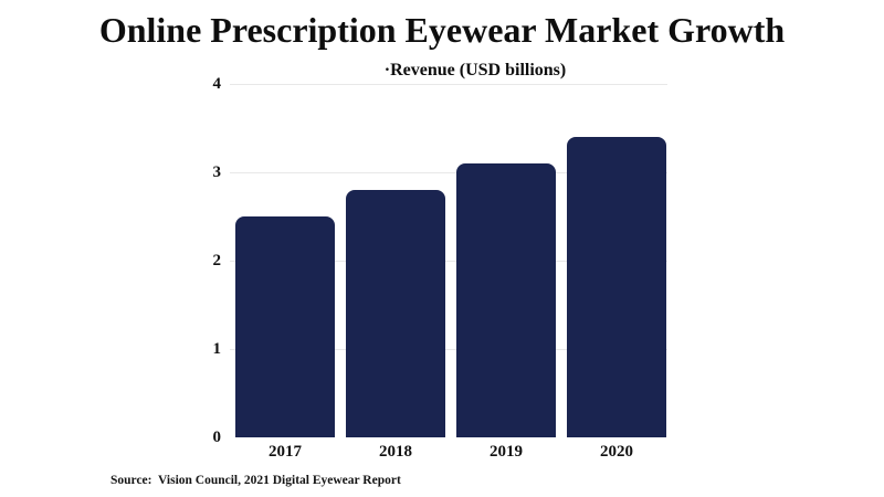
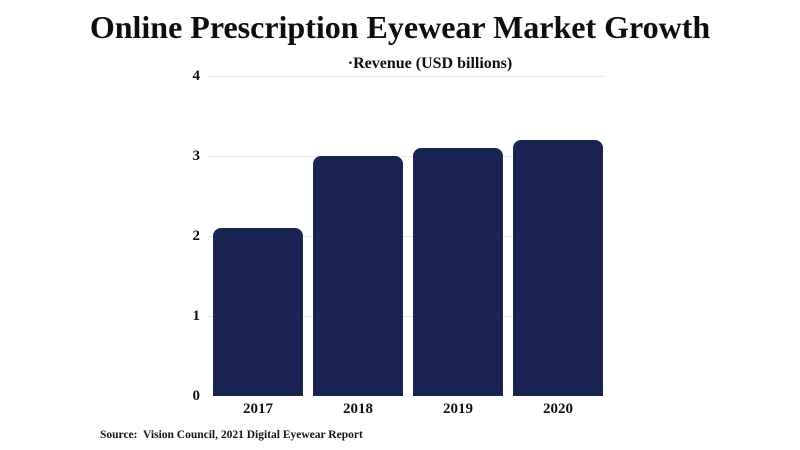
2017: 2.5 -> 2.1
2018: 2.8 -> 3.0
2020: 3.4 -> 3.2
